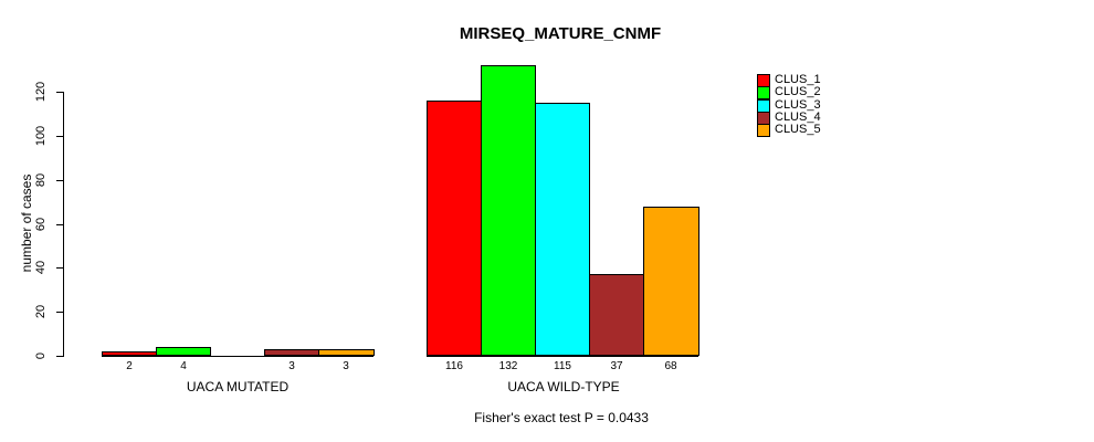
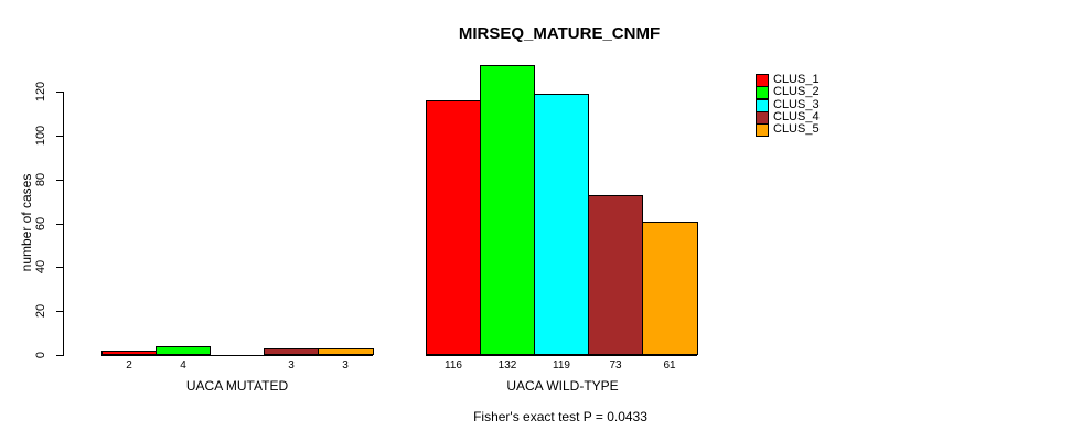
CLUS_3/UACA WILD-TYPE: 115 -> 119
CLUS_4/UACA WILD-TYPE: 37 -> 73
CLUS_5/UACA WILD-TYPE: 68 -> 61
